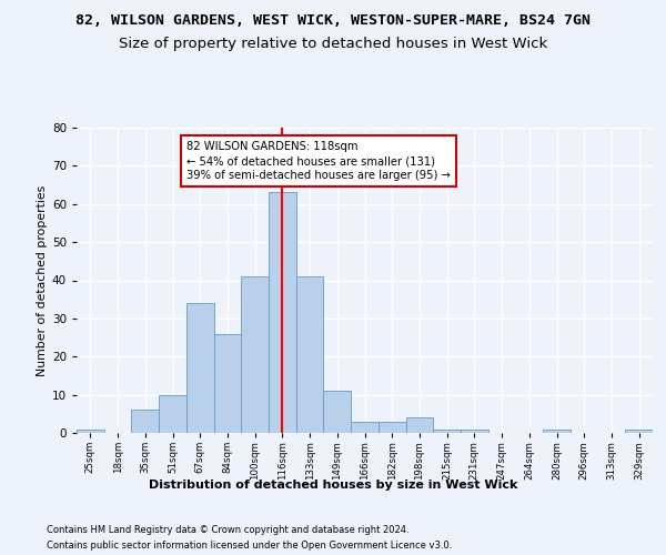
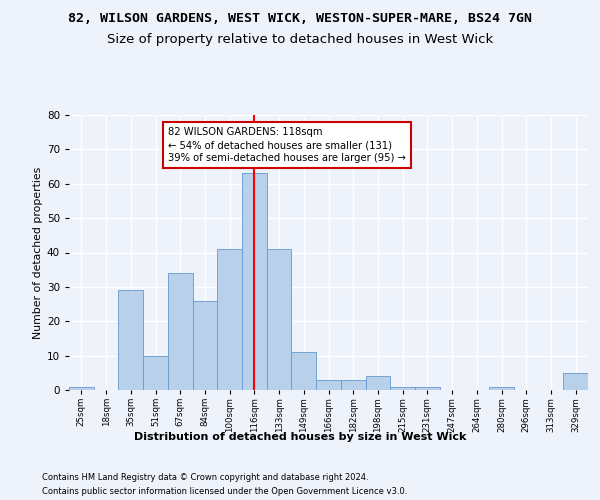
35sqm: 6 -> 29
329sqm: 1 -> 5
